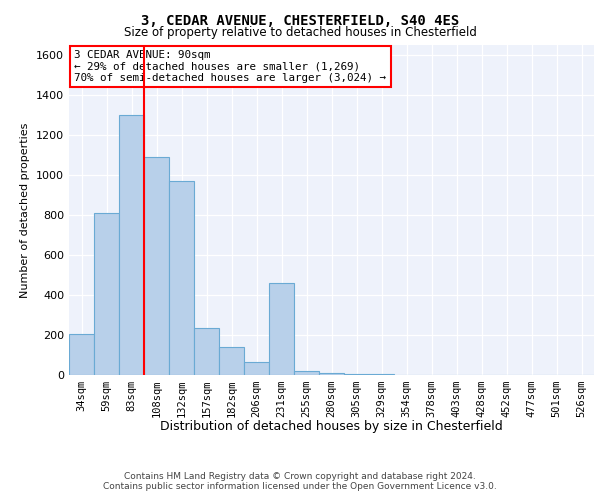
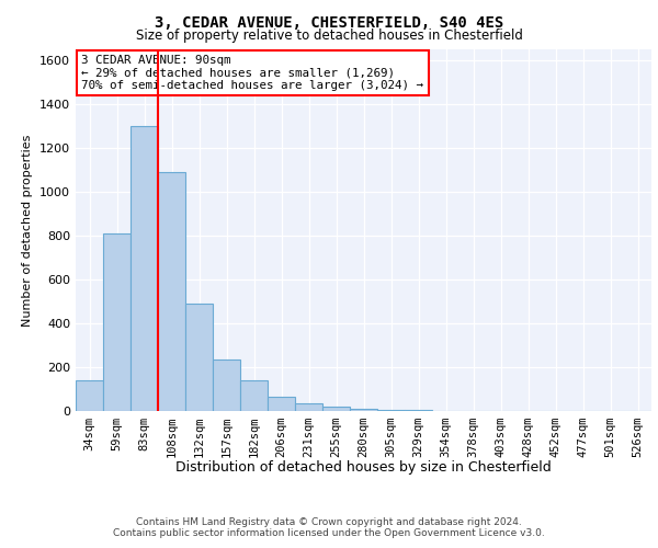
34sqm: 205 -> 140
132sqm: 970 -> 490
231sqm: 460 -> 35
